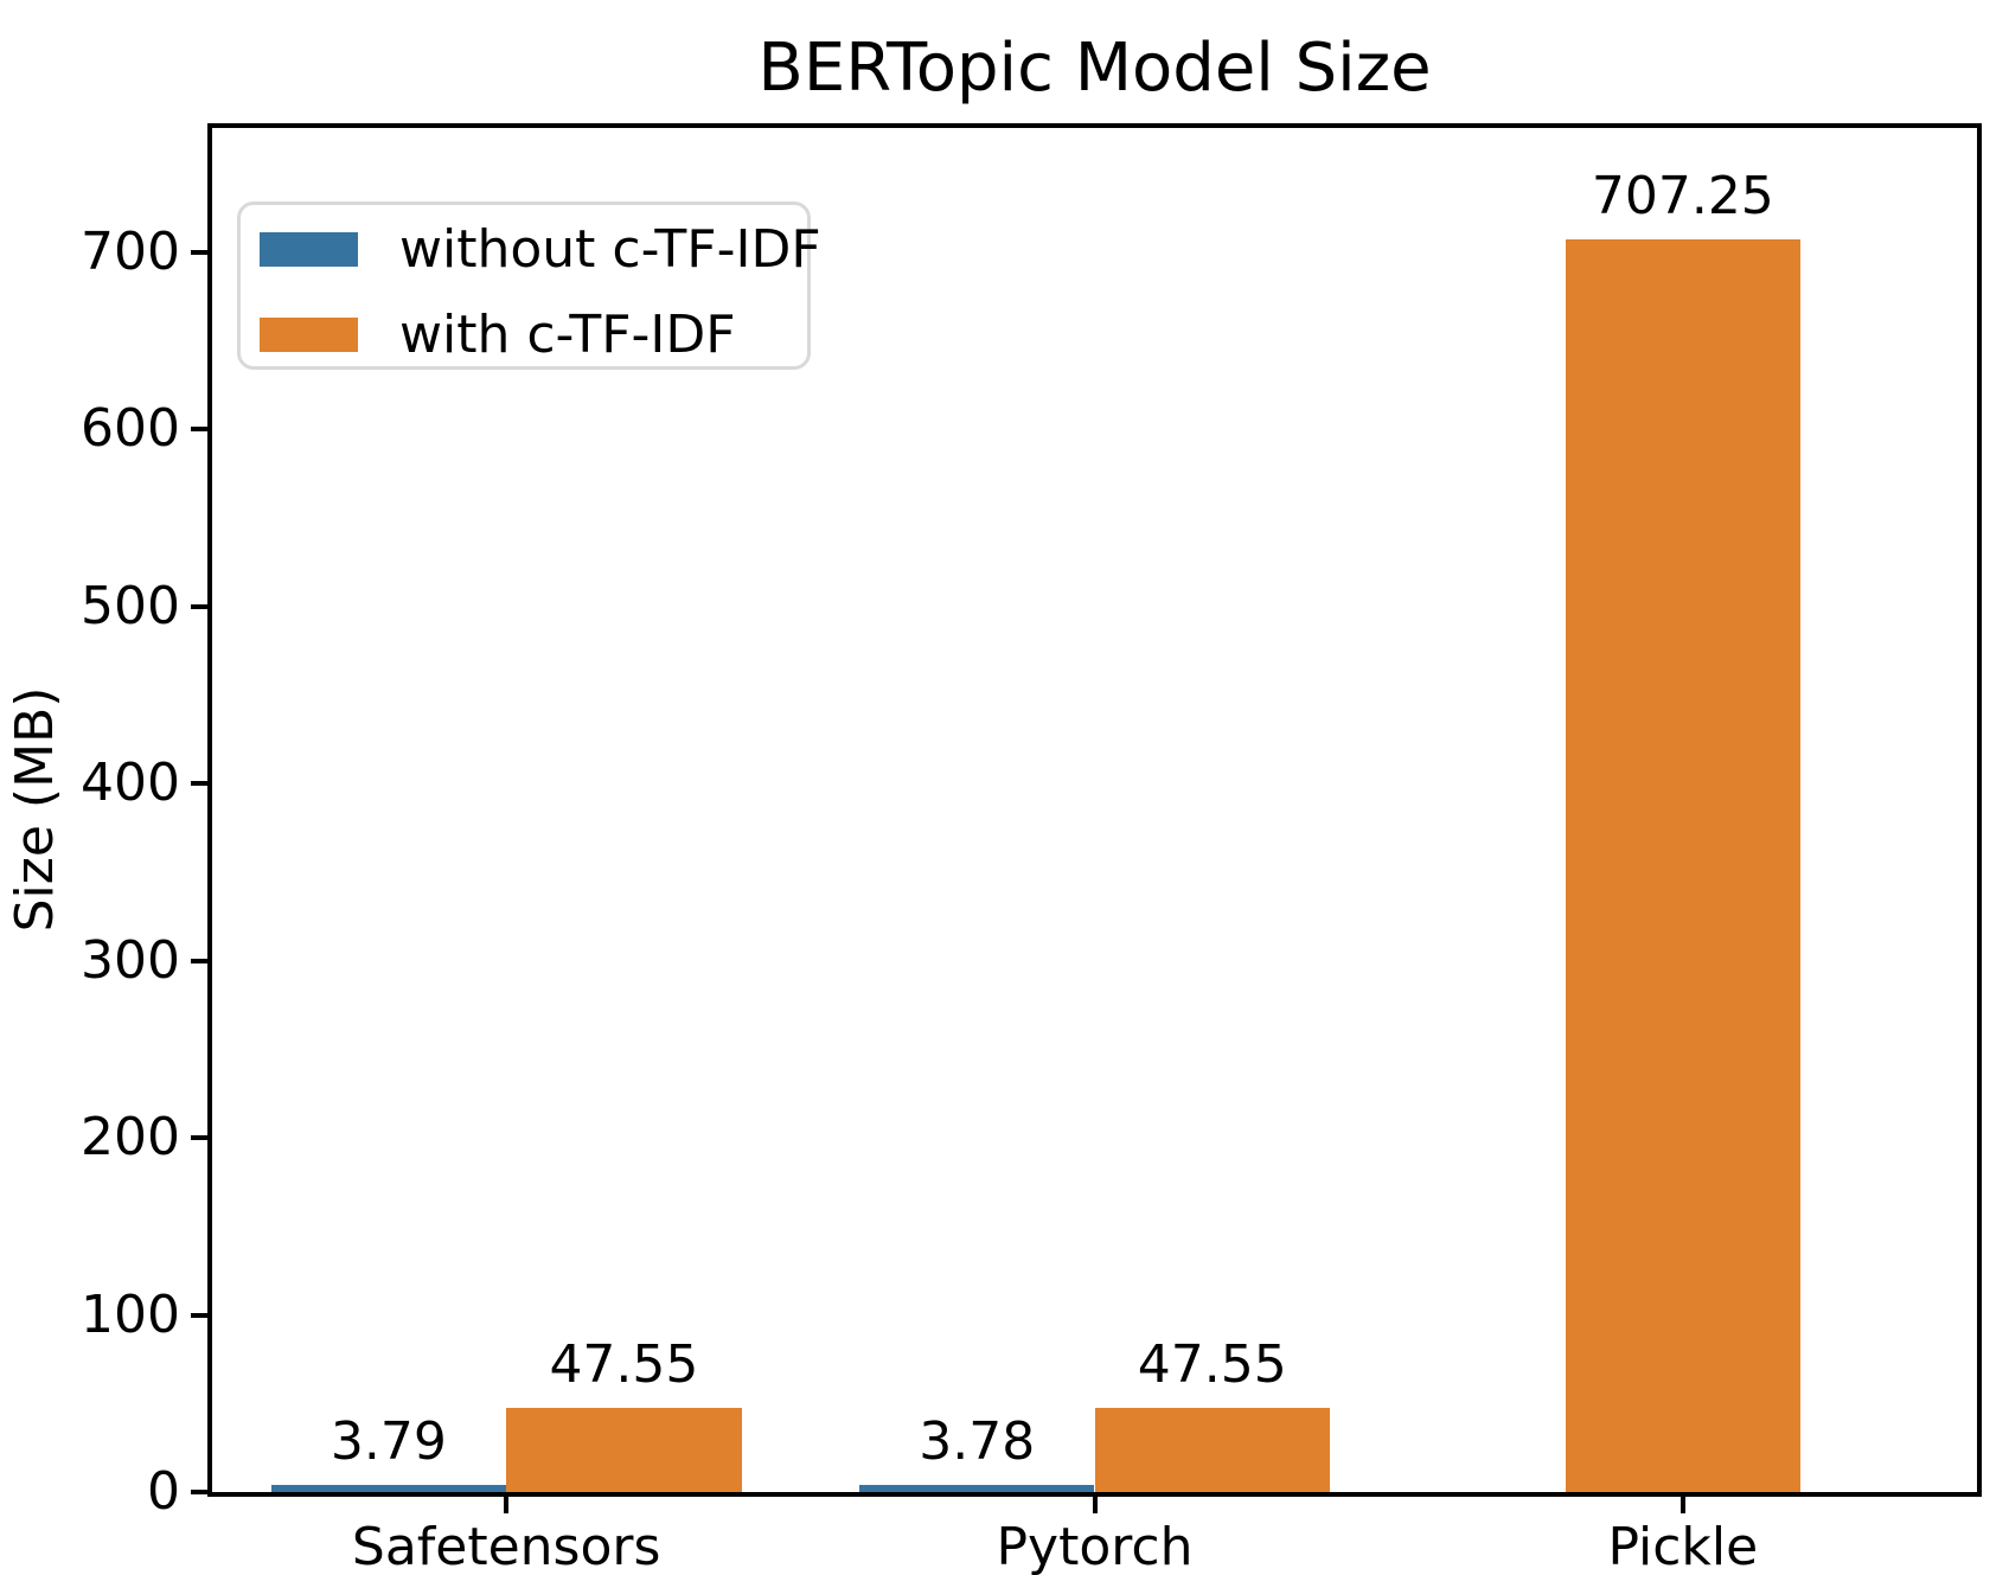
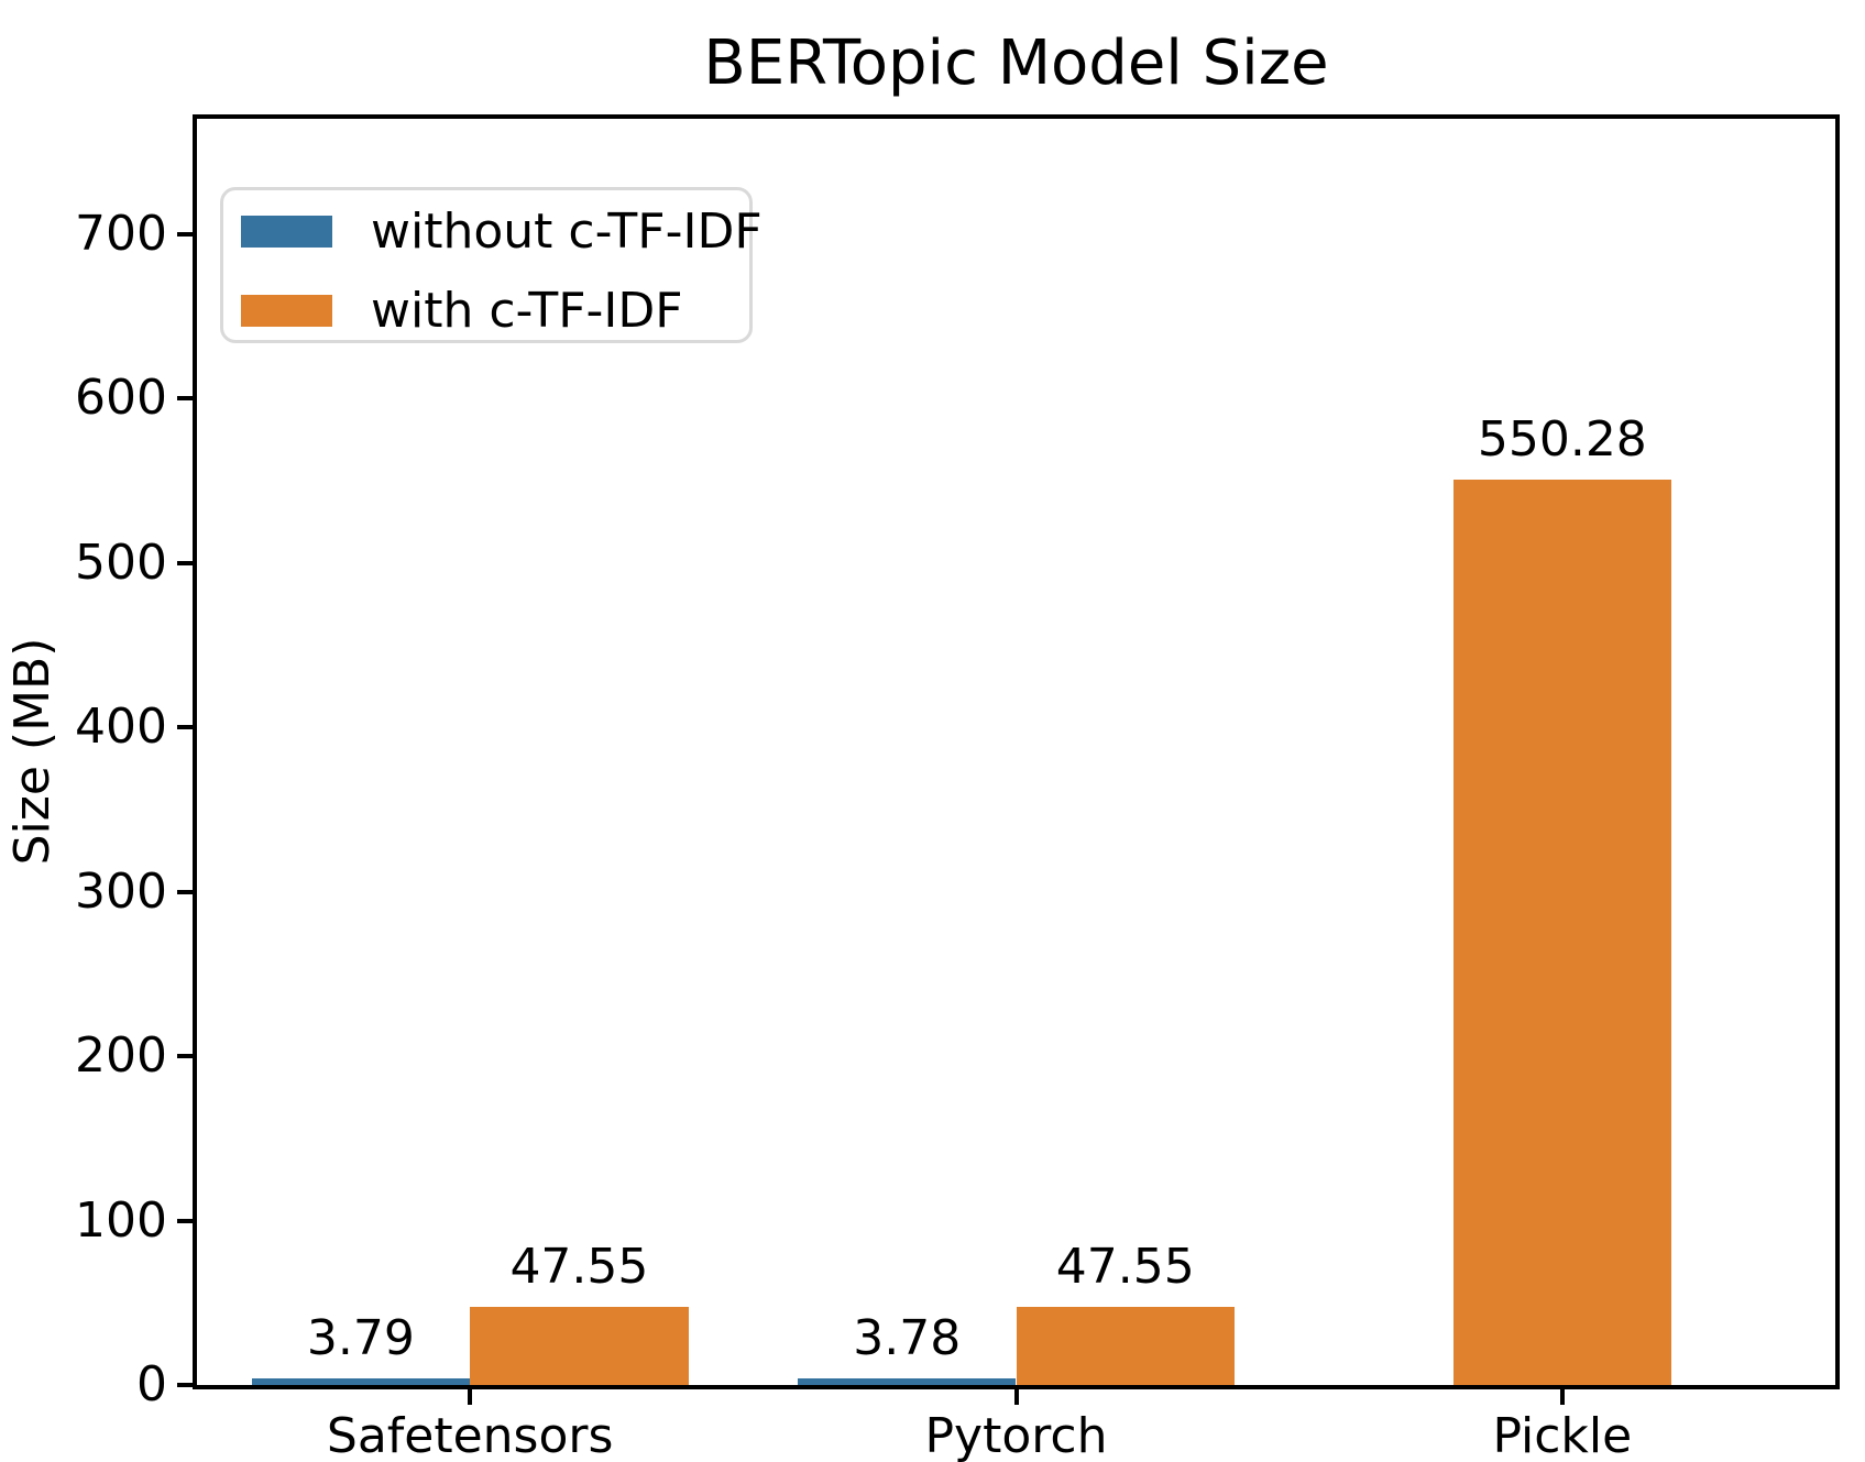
with c-TF-IDF/Pickle: 707.25 -> 550.28
